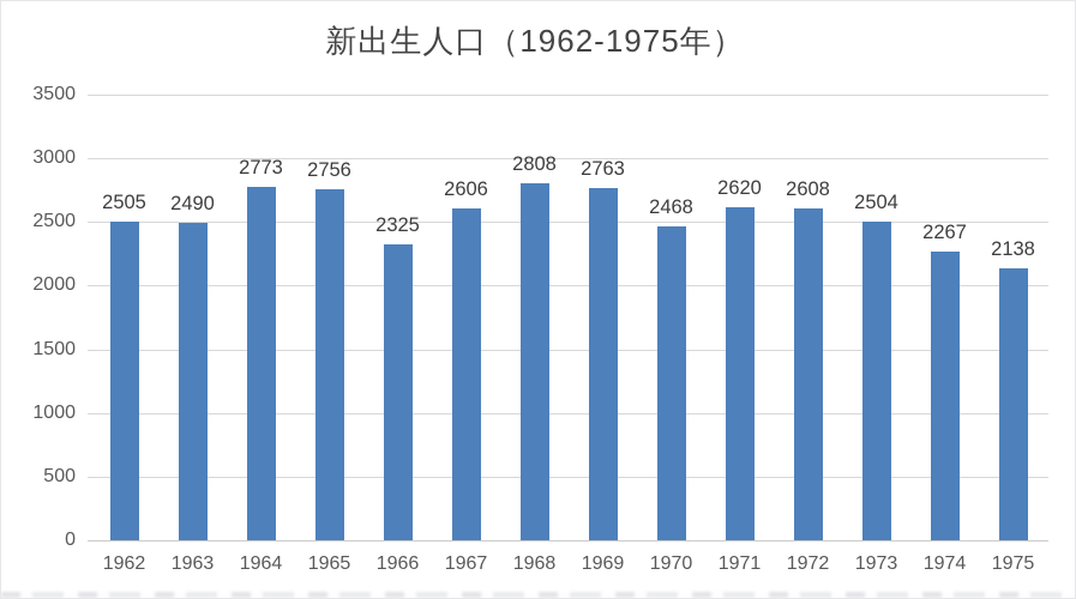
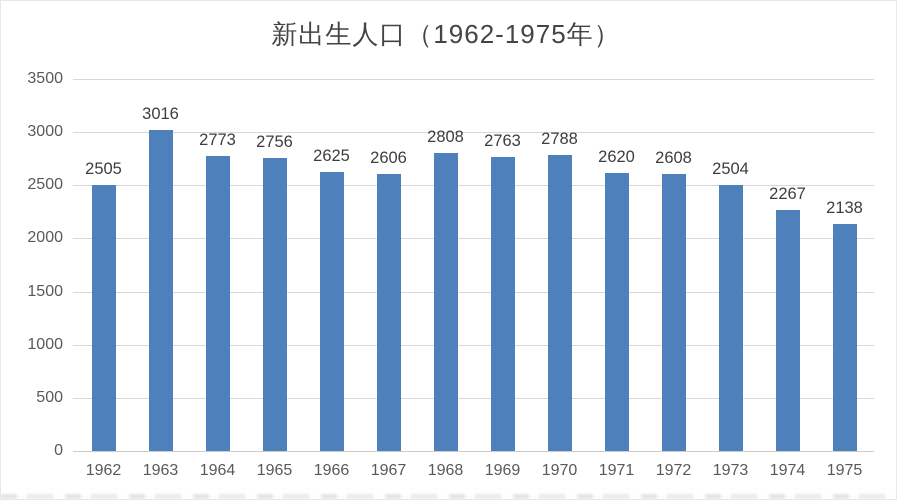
1963: 2490 -> 3016
1966: 2325 -> 2625
1970: 2468 -> 2788
